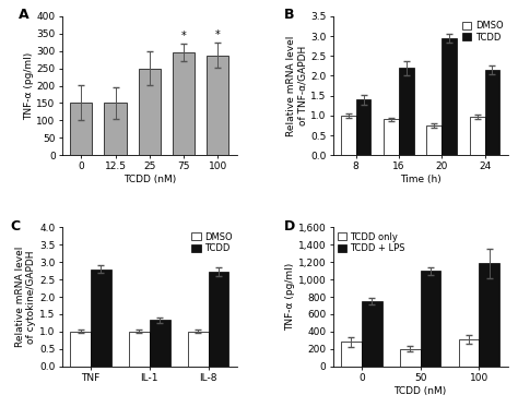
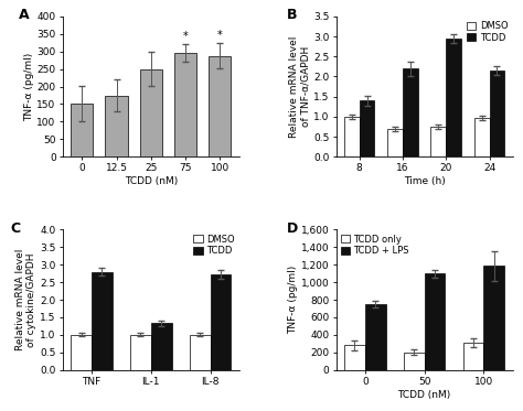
12.5: 150 -> 175
DMSO/16: 0.90 -> 0.70
